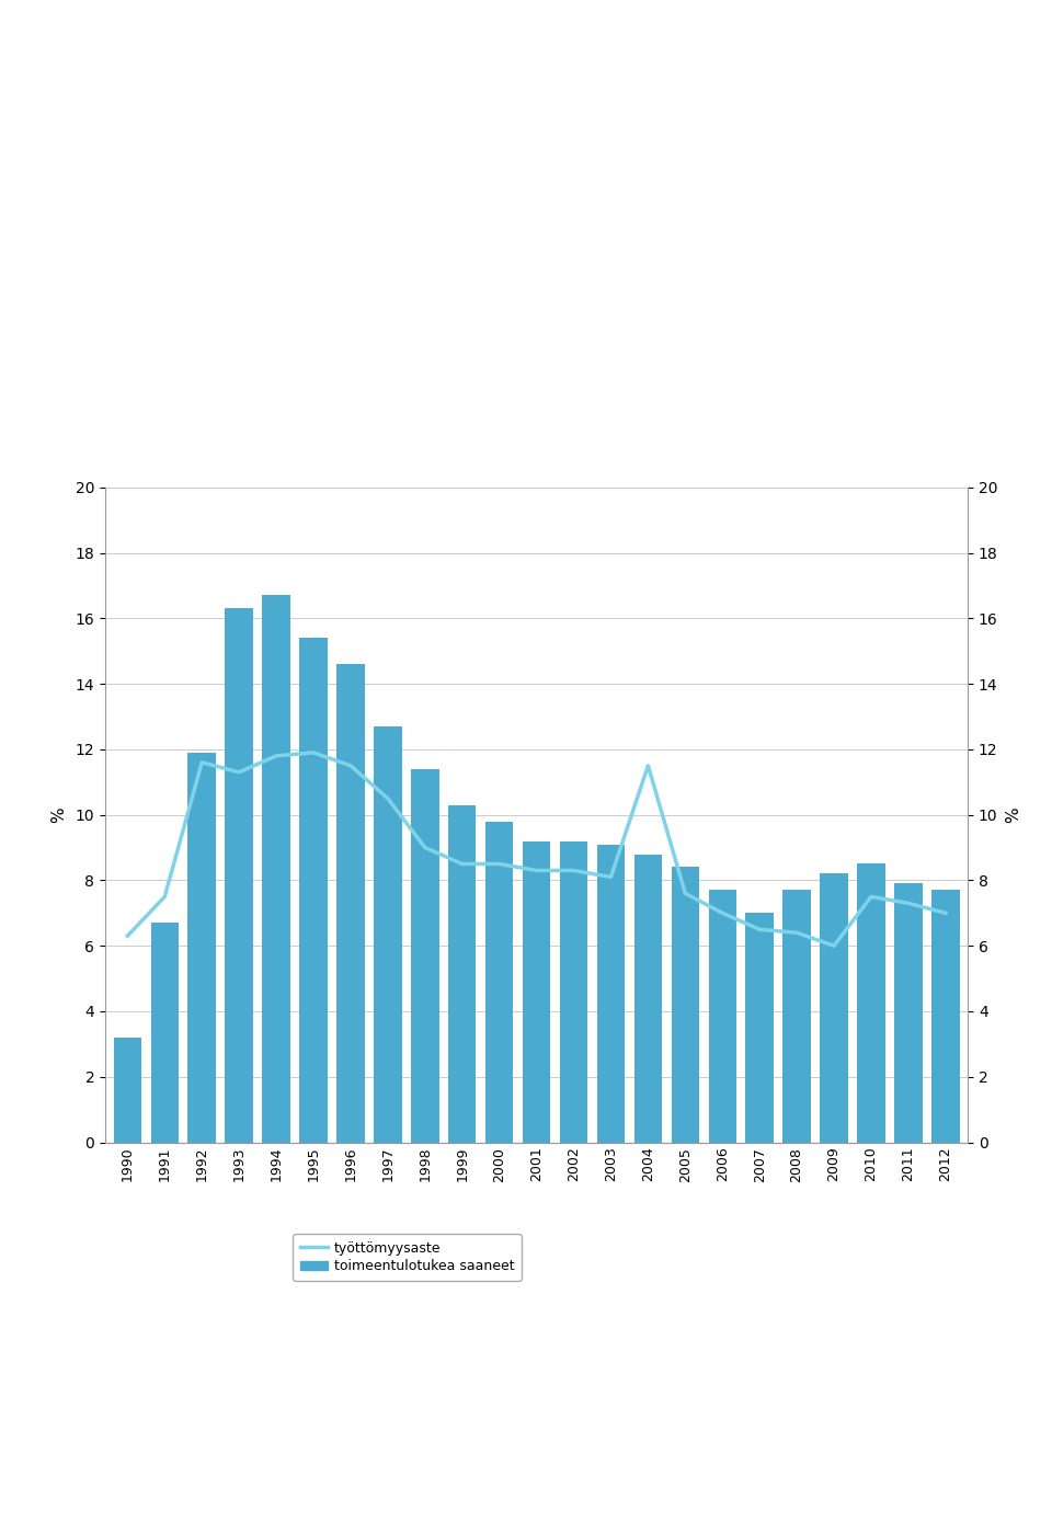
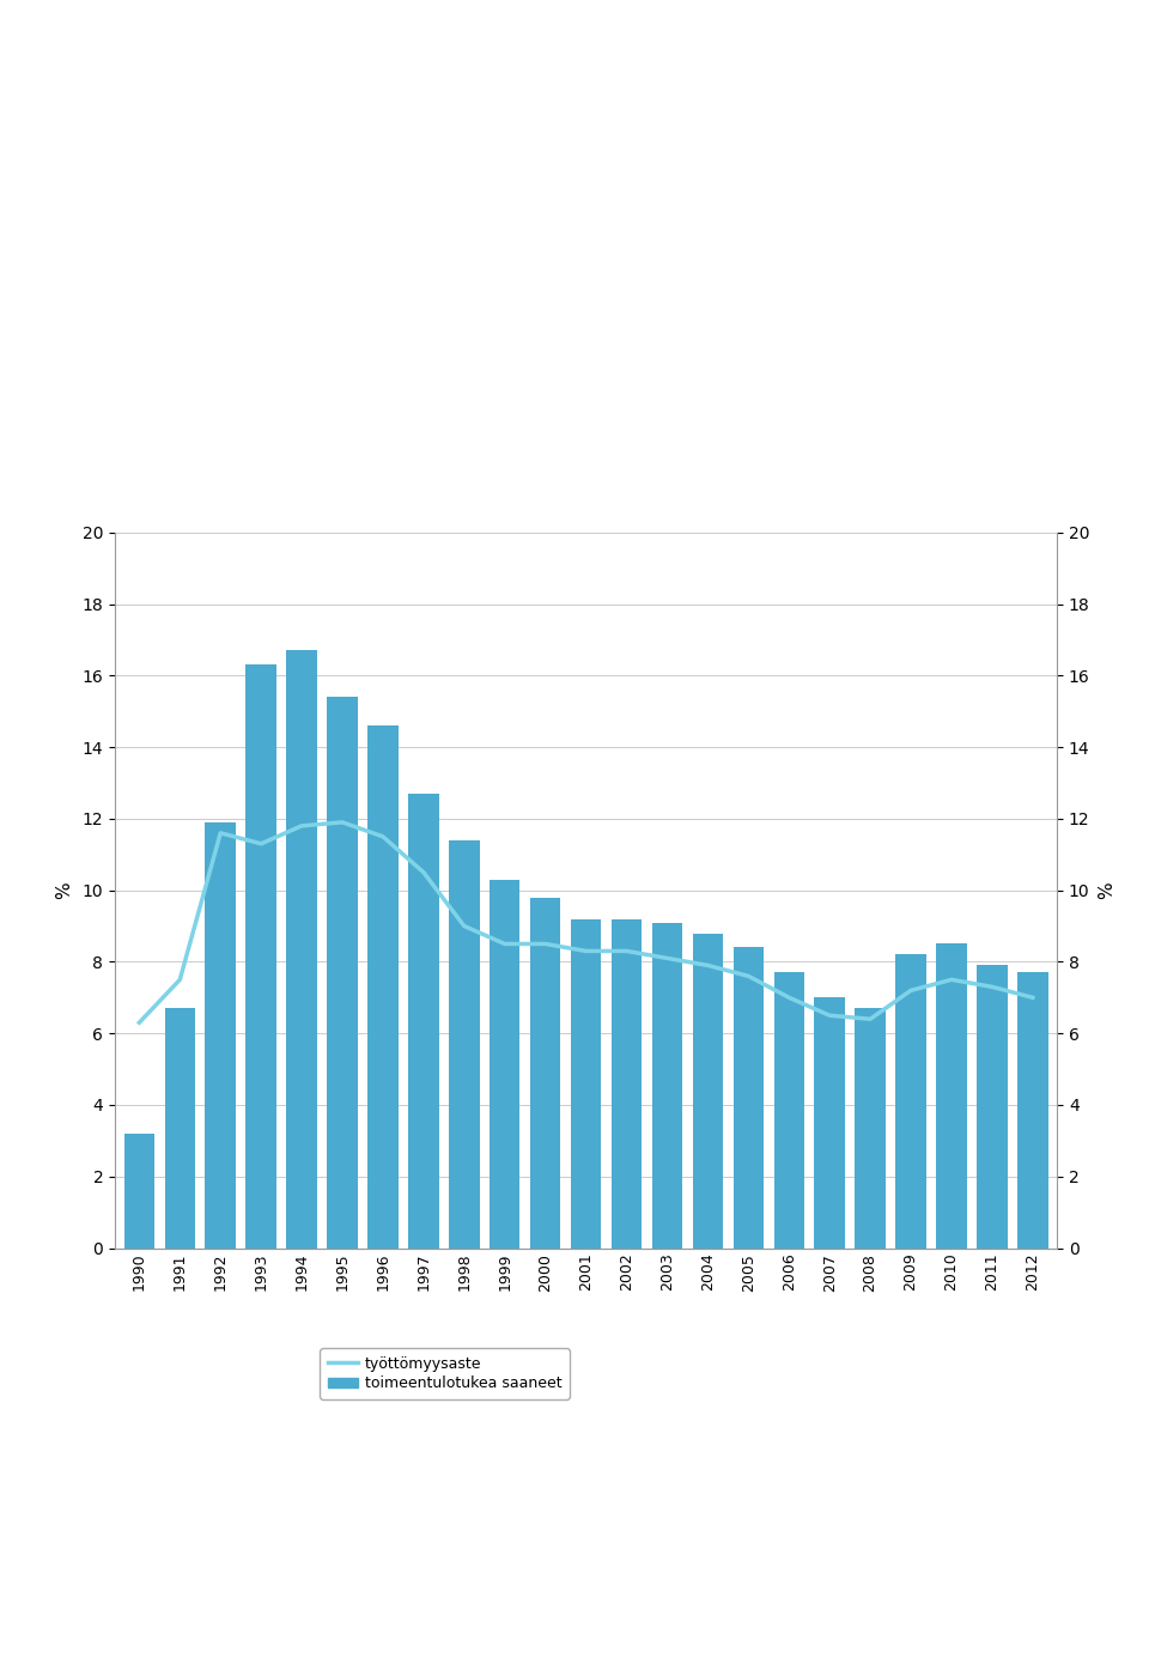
työttömyysaste/2004: 11.5 -> 7.9
toimeentulotukea saaneet/2008: 7.7 -> 6.7
työttömyysaste/2009: 6.0 -> 7.2
